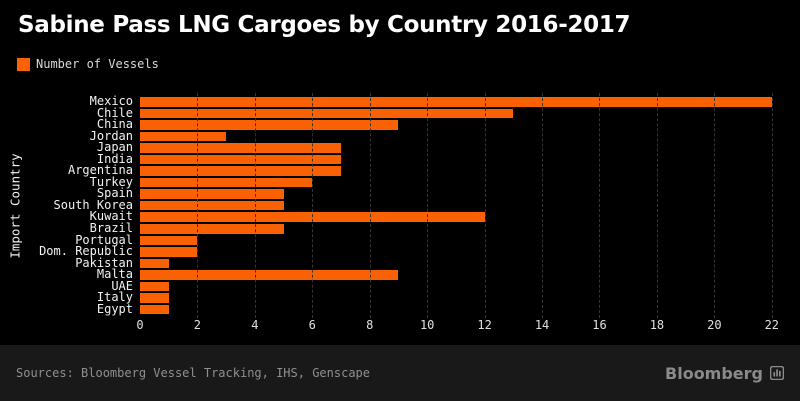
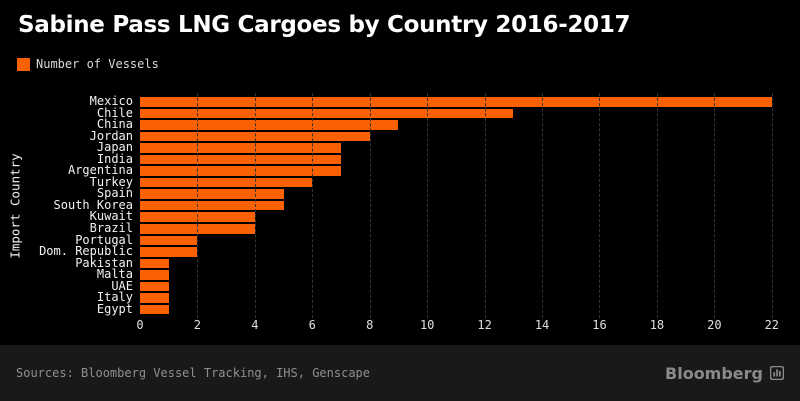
Jordan: 3 -> 8
Kuwait: 12 -> 4
Brazil: 5 -> 4
Malta: 9 -> 1
